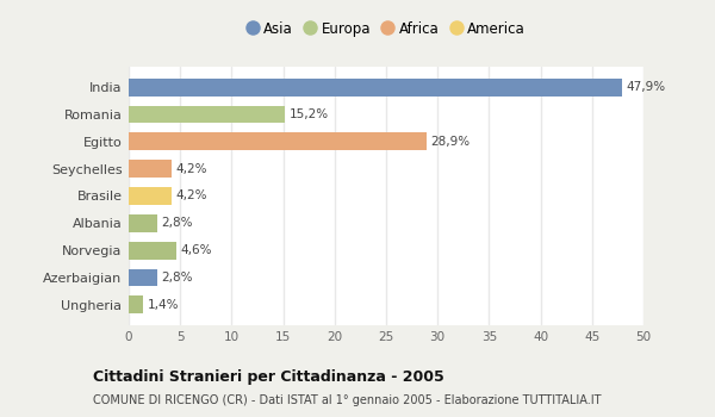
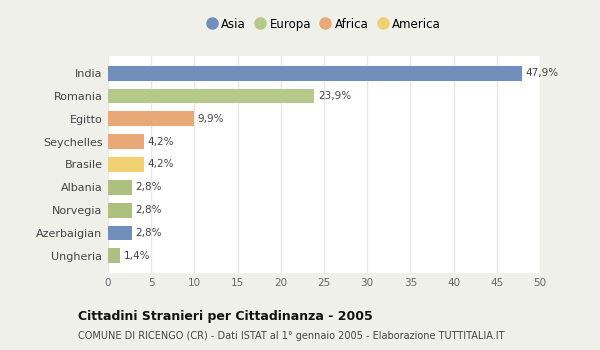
Romania: 15,2% -> 23,9%
Egitto: 28,9% -> 9,9%
Norvegia: 4,6% -> 2,8%
